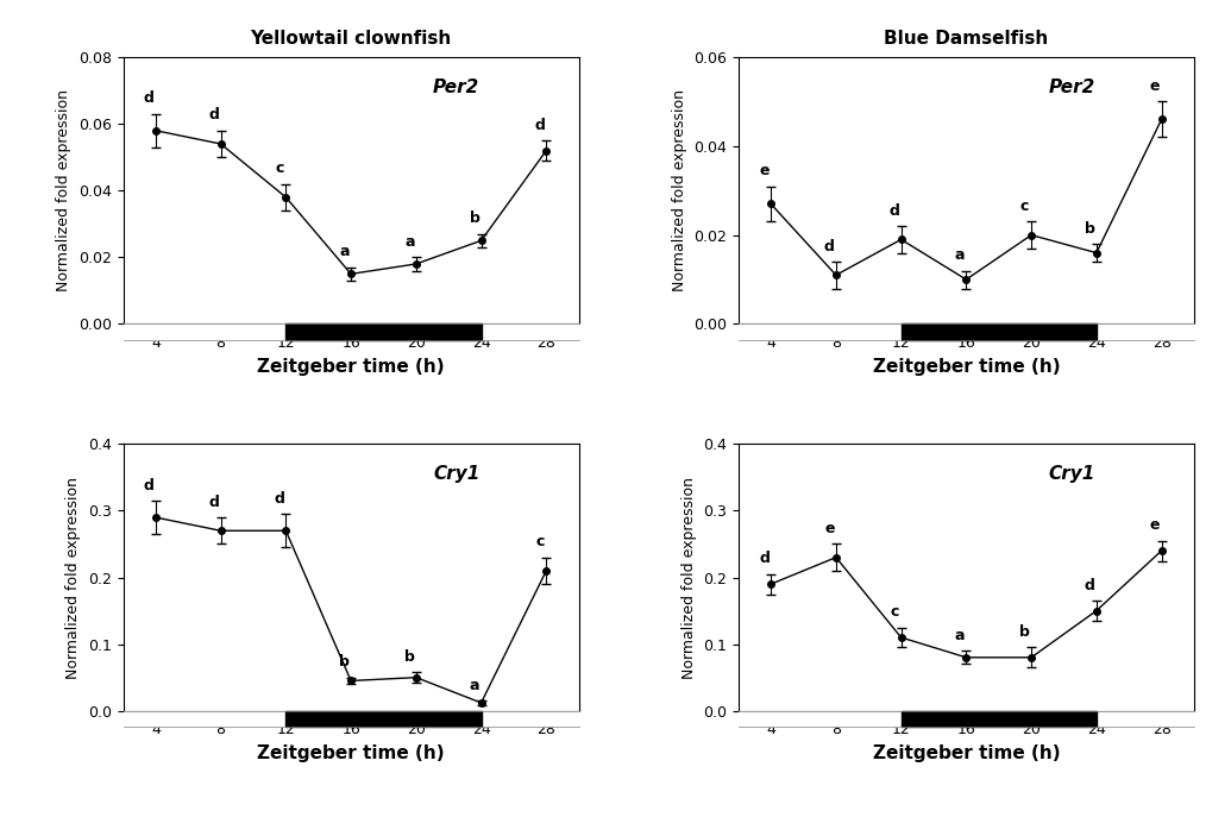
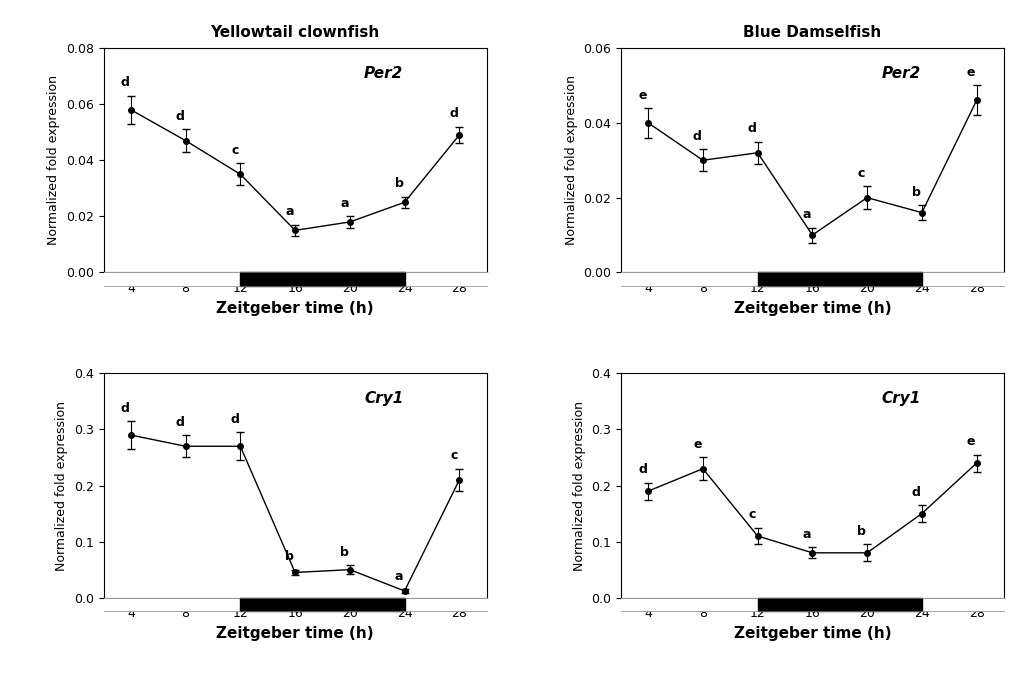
Yellowtail clownfish/8: 0.054 -> 0.047
Yellowtail clownfish/12: 0.038 -> 0.035
Yellowtail clownfish/28: 0.052 -> 0.049
Blue Damselfish/4: 0.027 -> 0.040
Blue Damselfish/8: 0.011 -> 0.030
Blue Damselfish/12: 0.019 -> 0.032
